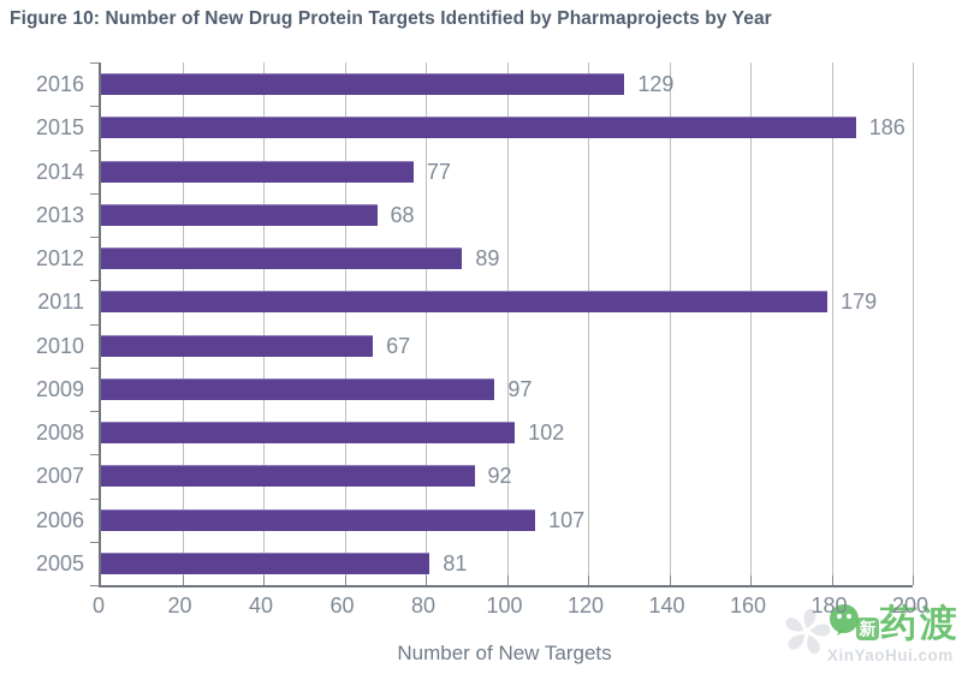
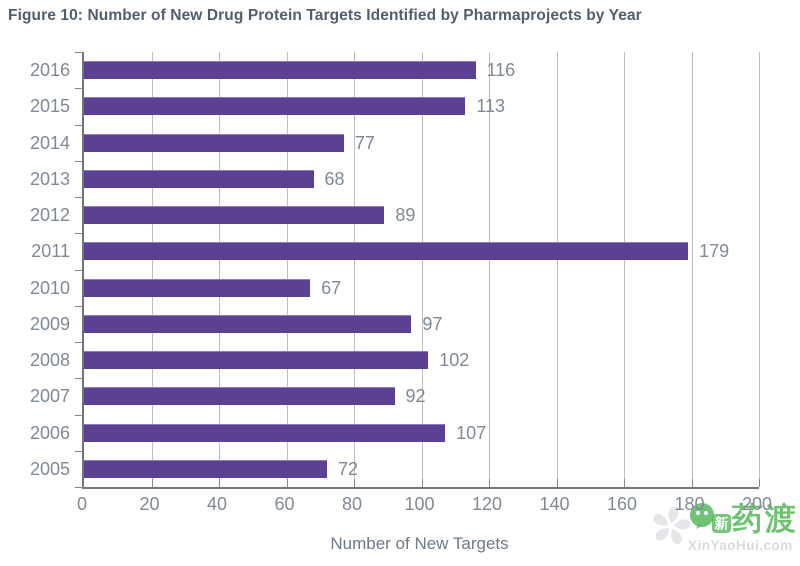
2016: 129 -> 116
2015: 186 -> 113
2005: 81 -> 72
